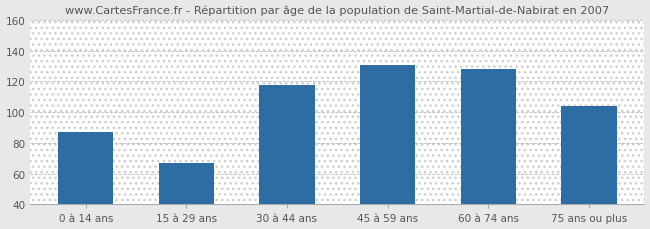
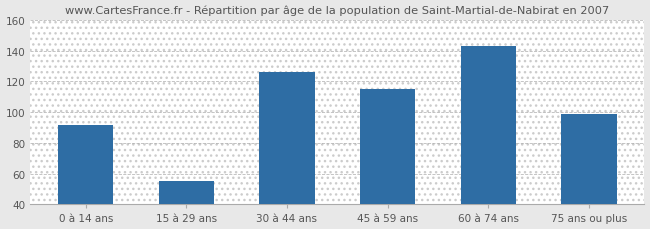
0 à 14 ans: 87 -> 92
15 à 29 ans: 67 -> 55
30 à 44 ans: 118 -> 126
45 à 59 ans: 131 -> 115
60 à 74 ans: 128 -> 143
75 ans ou plus: 104 -> 99
